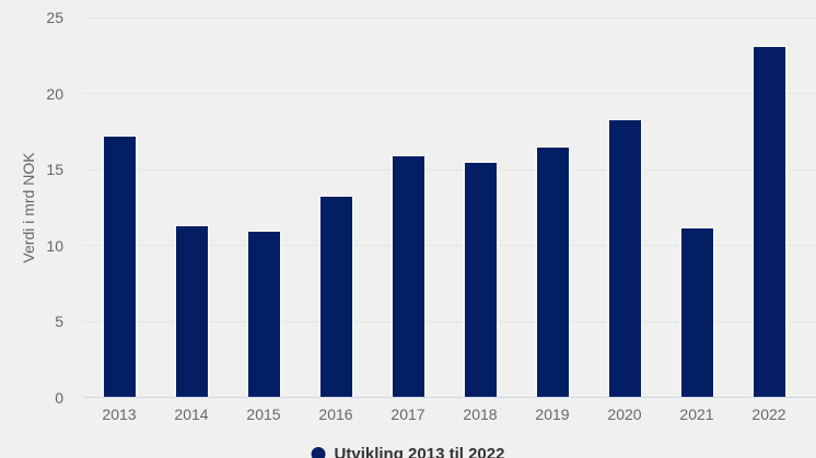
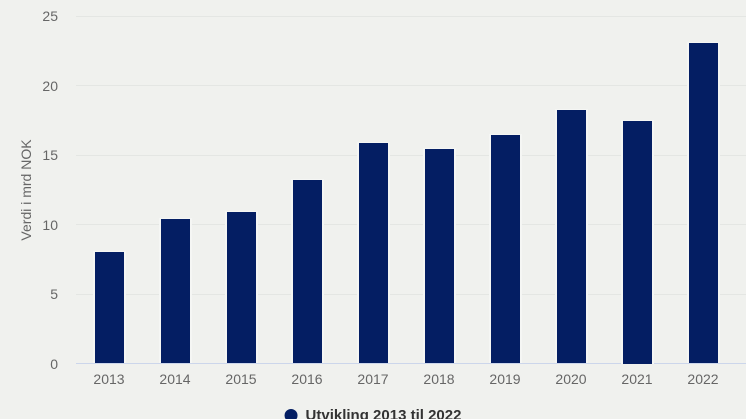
2013: 17.2 -> 8.1
2014: 11.3 -> 10.5
2021: 11.2 -> 17.5
